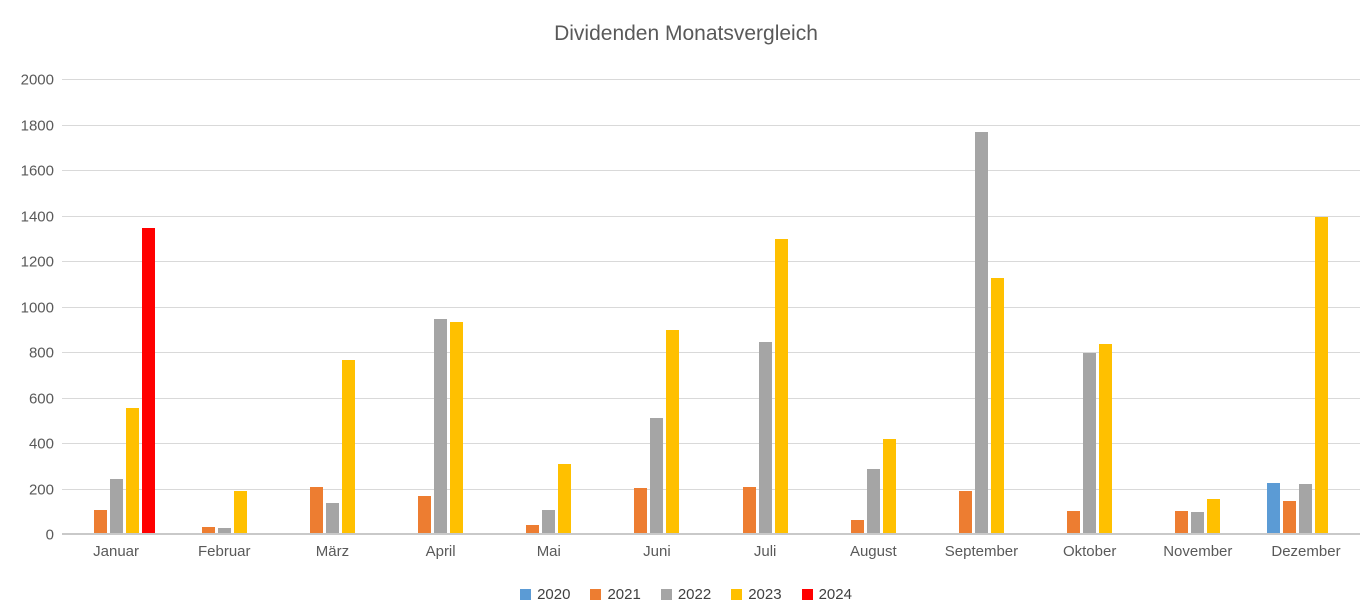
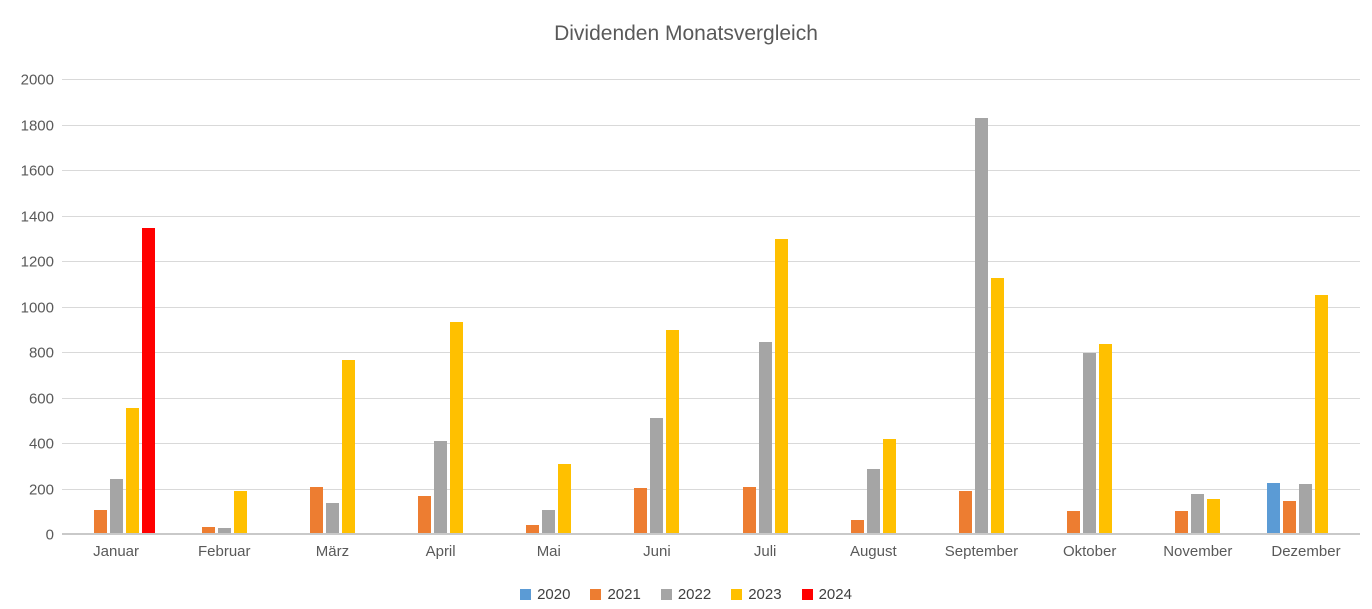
2022/April: 950 -> 420
2022/September: 1770 -> 1840
2022/November: 100 -> 180
2023/Dezember: 1400 -> 1060
